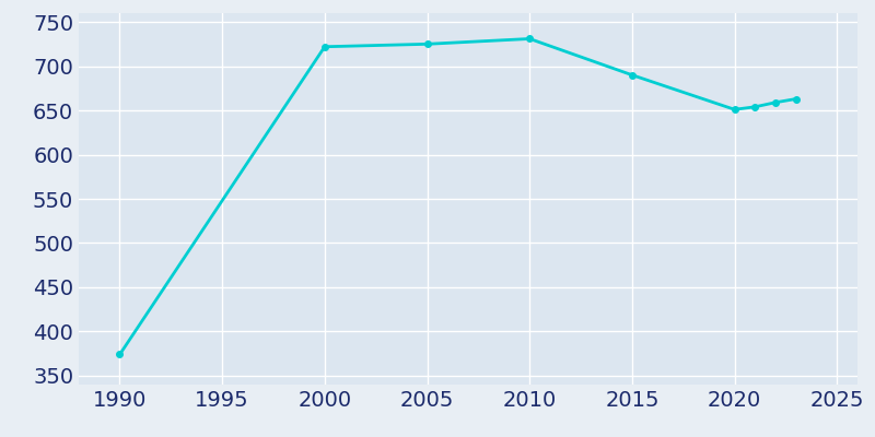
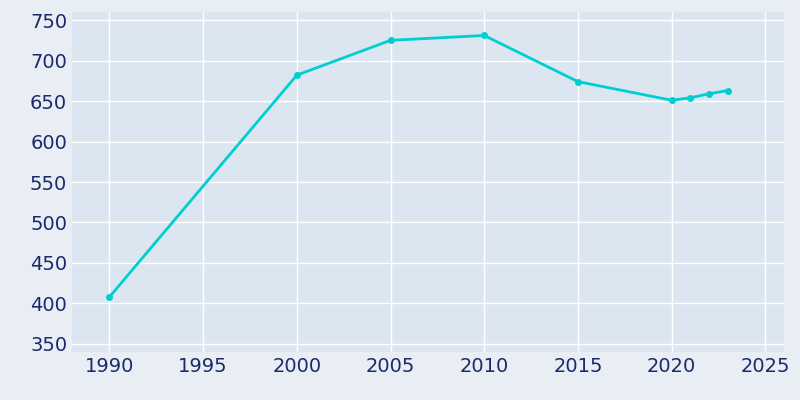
1990: 374 -> 408
2000: 722 -> 682
2015: 690 -> 674
